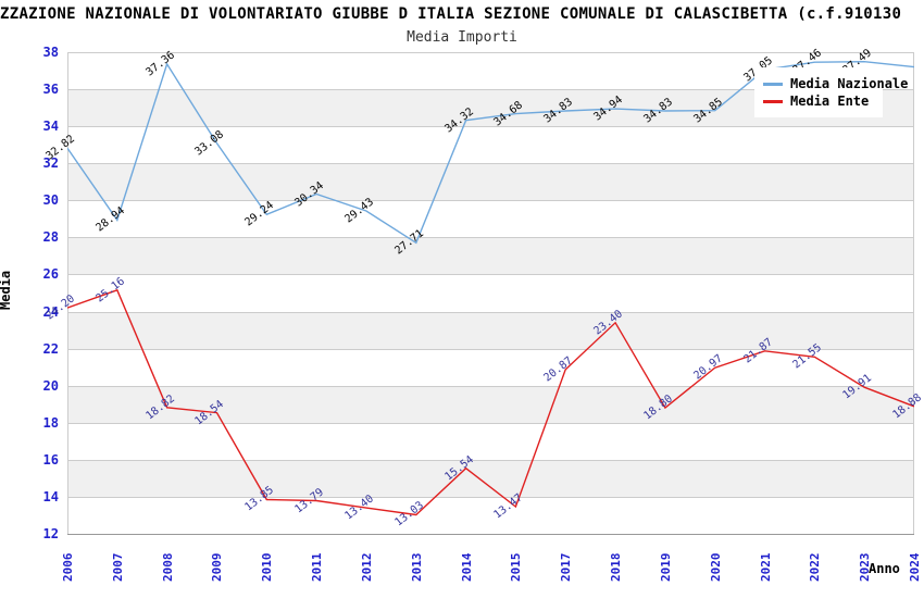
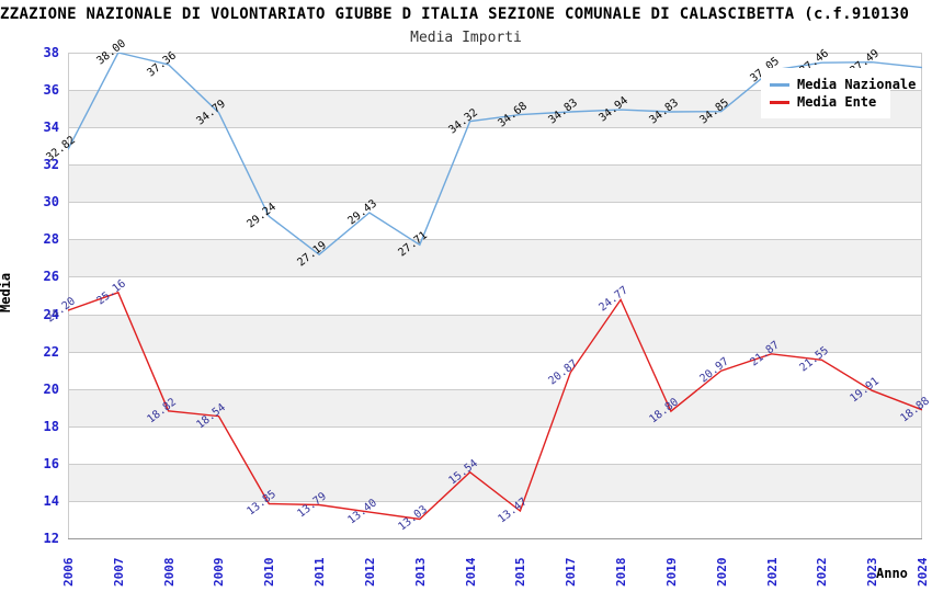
Media Nazionale/2007: 28.94 -> 38.00
Media Nazionale/2009: 33.08 -> 34.79
Media Nazionale/2011: 30.34 -> 27.19
Media Ente/2018: 23.40 -> 24.77
